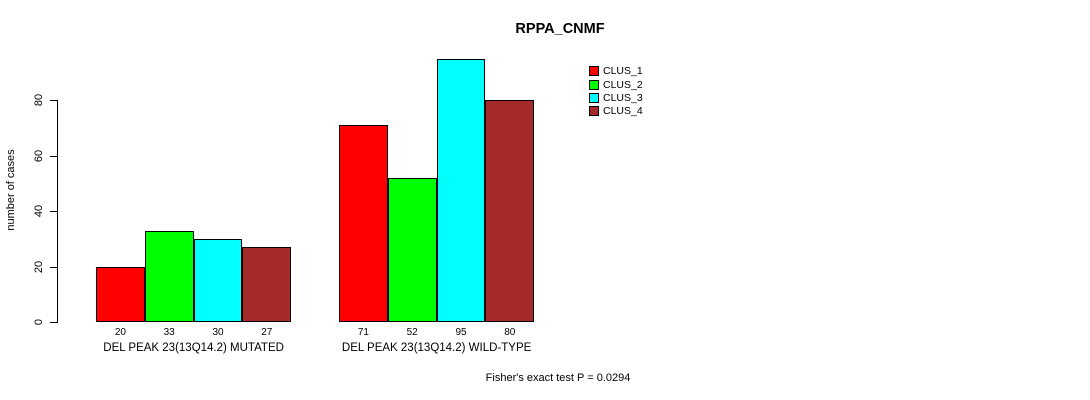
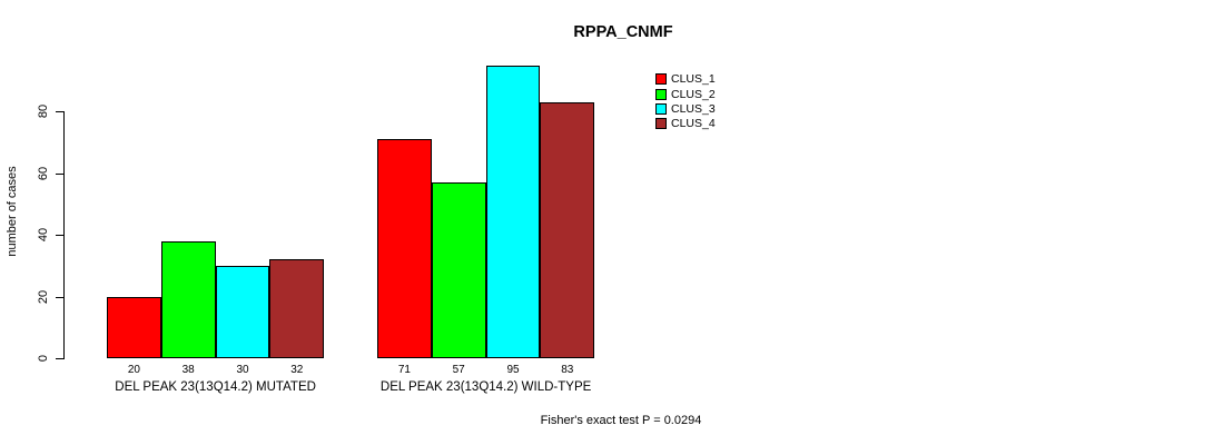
CLUS_2/DEL PEAK 23(13Q14.2) MUTATED: 33 -> 38
CLUS_4/DEL PEAK 23(13Q14.2) MUTATED: 27 -> 32
CLUS_2/DEL PEAK 23(13Q14.2) WILD-TYPE: 52 -> 57
CLUS_4/DEL PEAK 23(13Q14.2) WILD-TYPE: 80 -> 83
